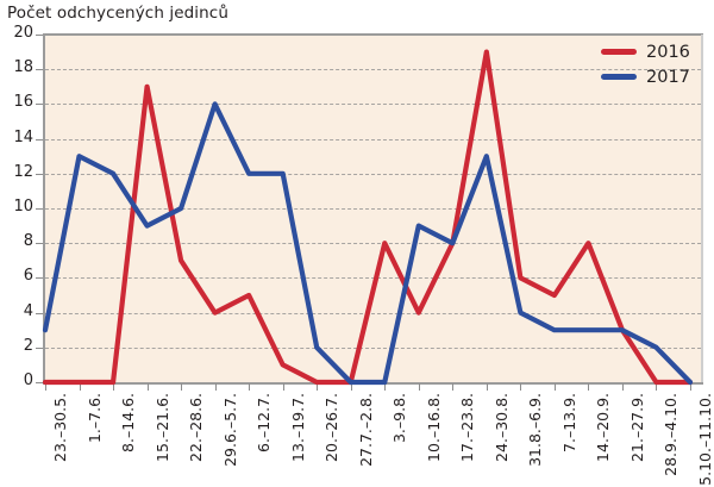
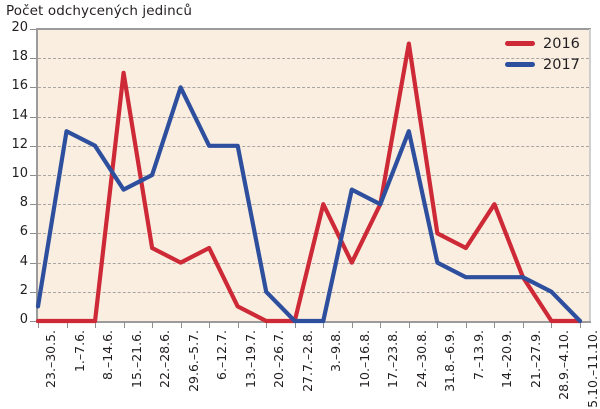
2017/23.–30.5.: 3 -> 1
2016/22.–28.6.: 7 -> 5
